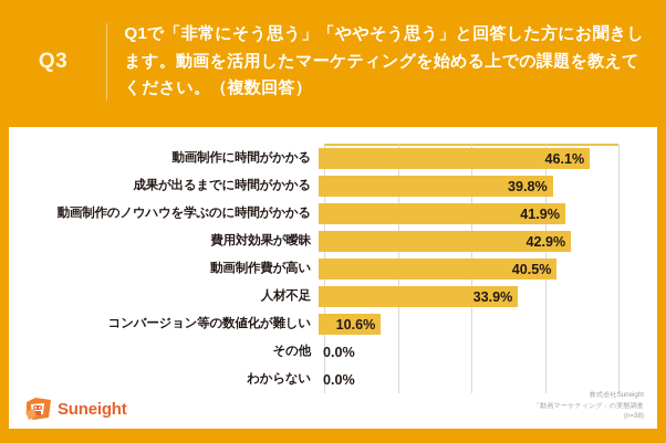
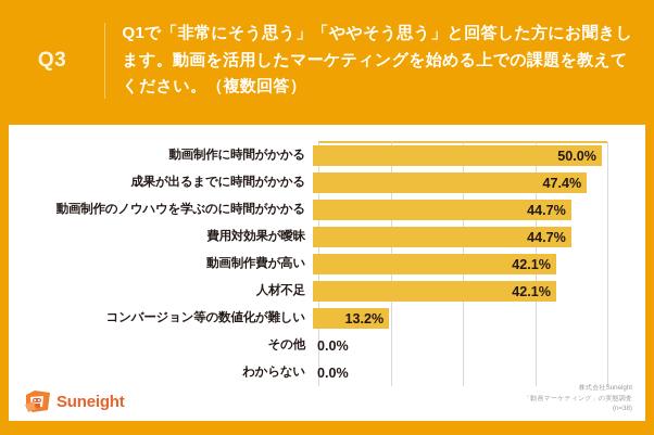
動画制作に時間がかかる: 46.1% -> 50.0%
成果が出るまでに時間がかかる: 39.8% -> 47.4%
動画制作のノウハウを学ぶのに時間がかかる: 41.9% -> 44.7%
費用対効果が曖昧: 42.9% -> 44.7%
動画制作費が高い: 40.5% -> 42.1%
人材不足: 33.9% -> 42.1%
コンバージョン等の数値化が難しい: 10.6% -> 13.2%
